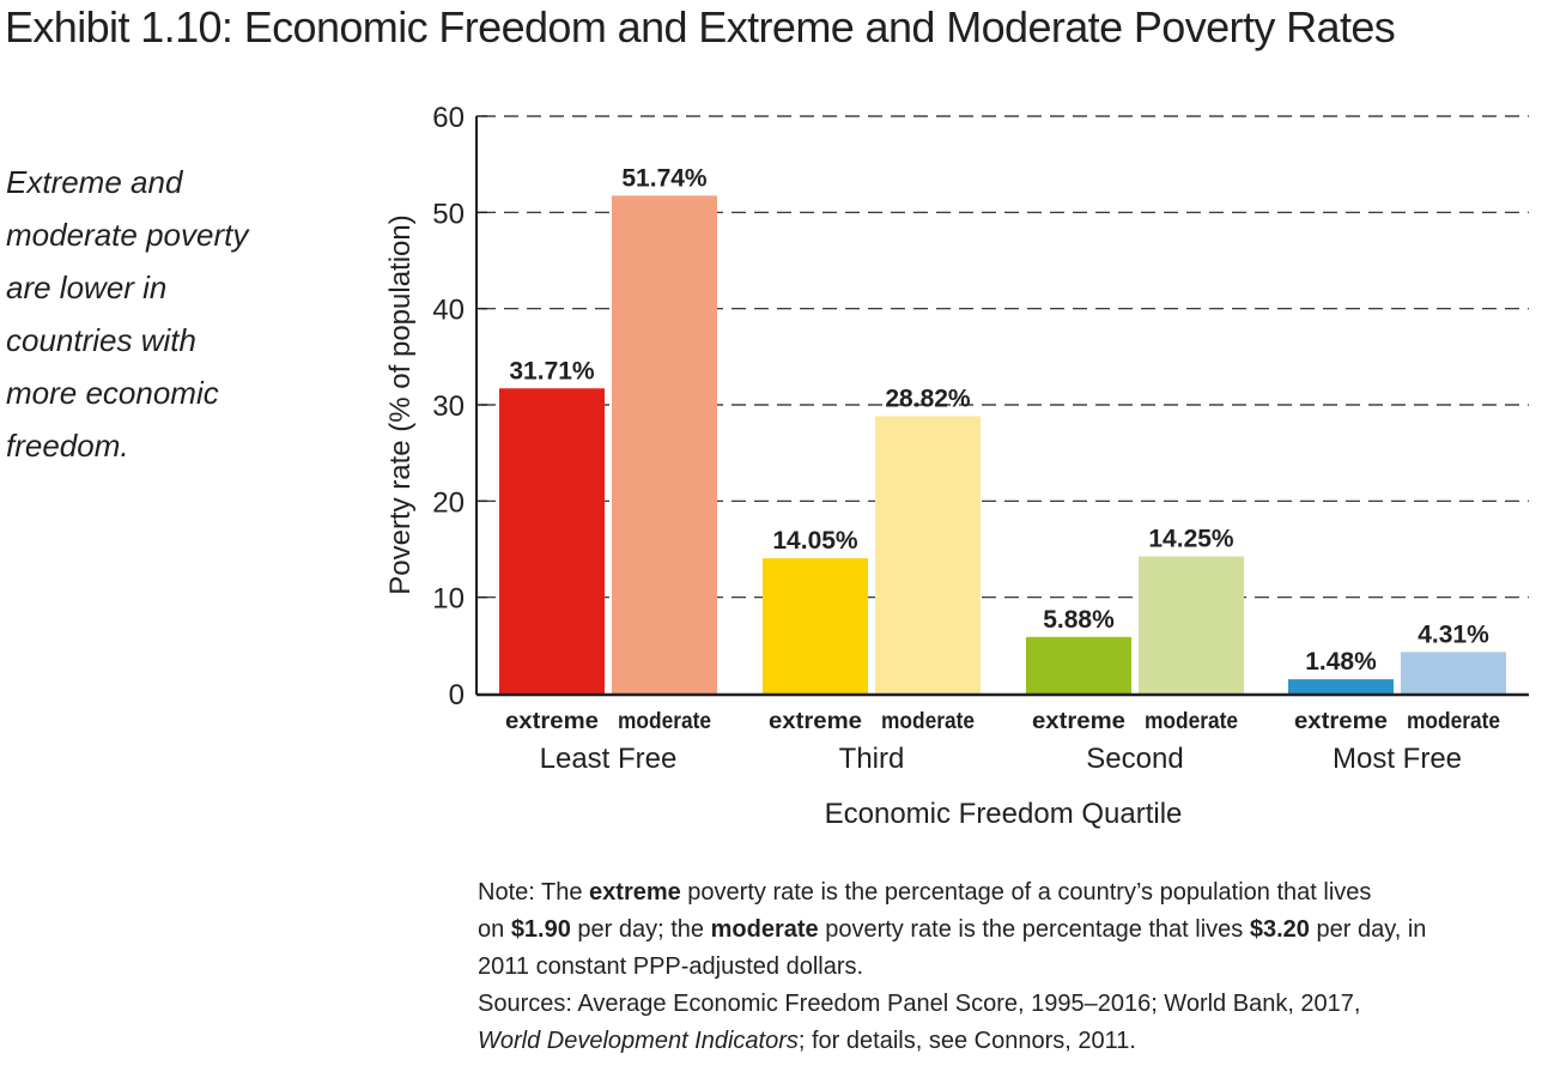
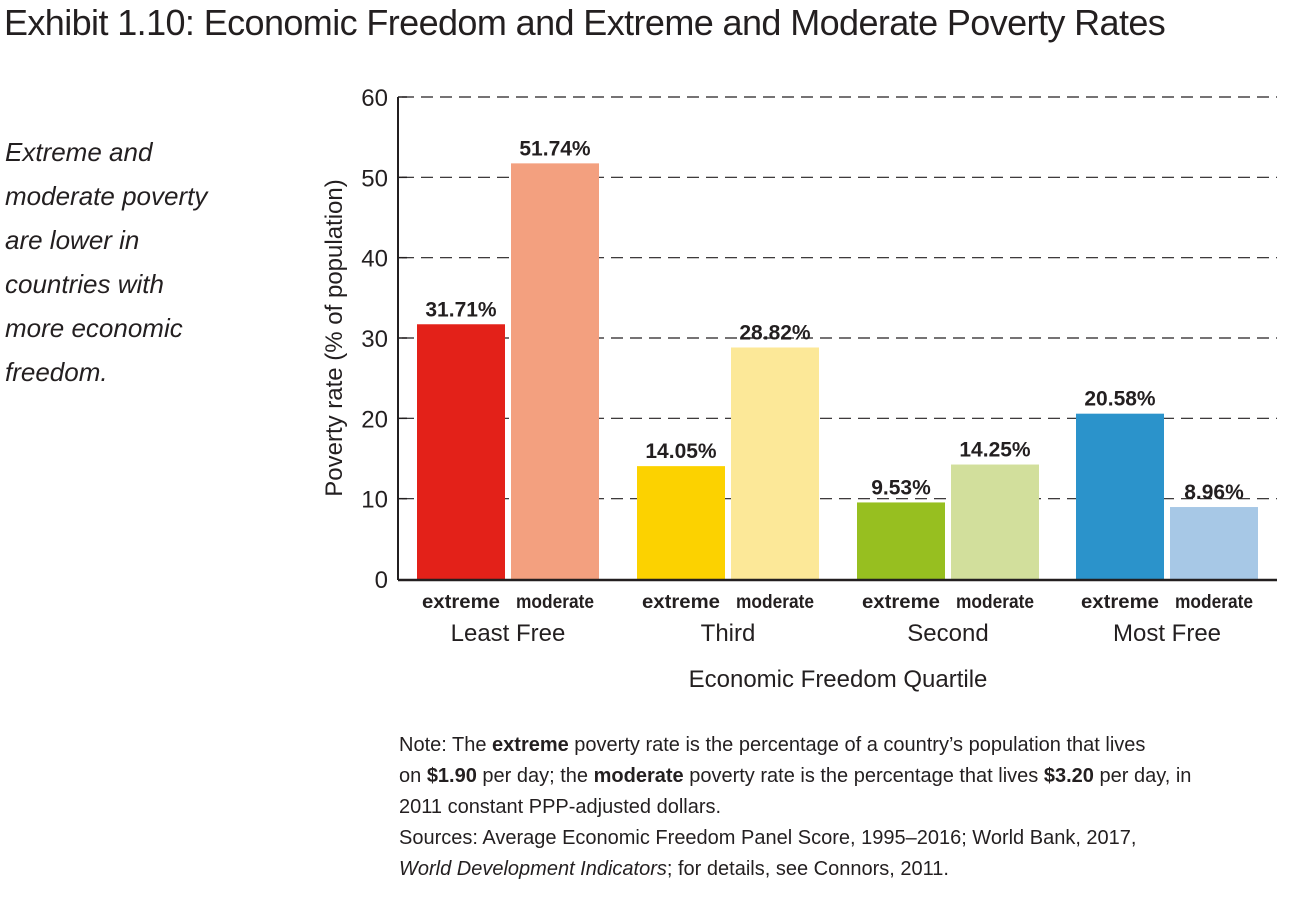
extreme/Second: 5.88% -> 9.53%
extreme/Most Free: 1.48% -> 20.58%
moderate/Most Free: 4.31% -> 8.96%
